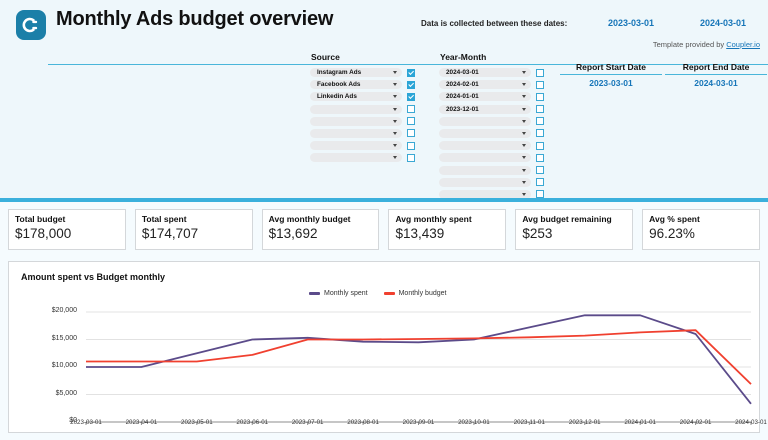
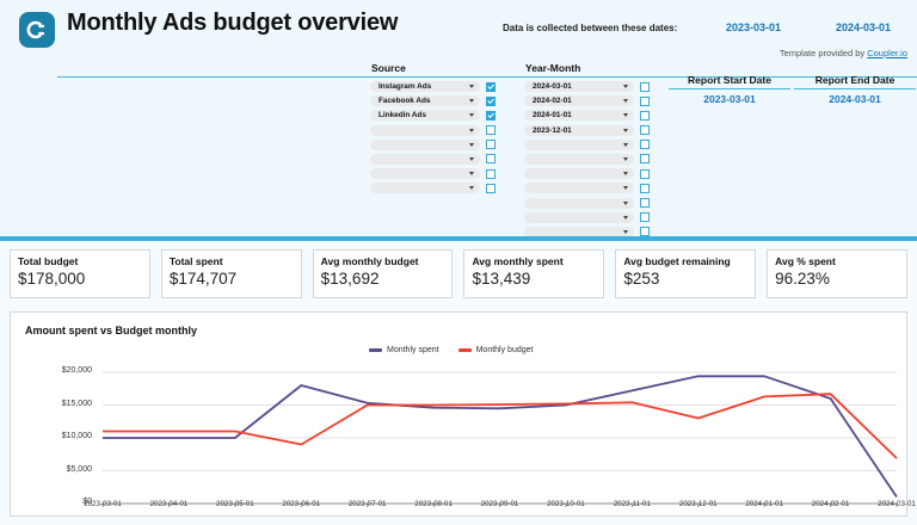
Monthly spent/2023-05-01: $12000 -> $10000
Monthly spent/2023-06-01: $15000 -> $18000
Monthly budget/2023-06-01: $12000 -> $9000
Monthly budget/2023-12-01: $16000 -> $13000
Monthly spent/2024-03-01: $3000 -> $1000
